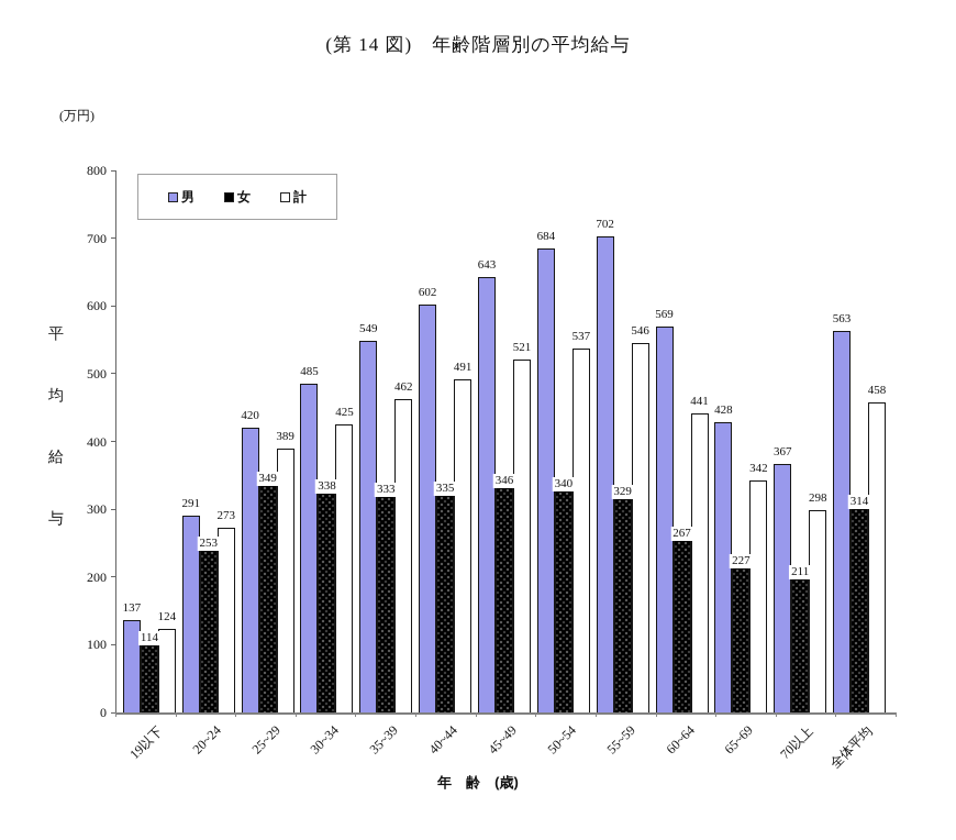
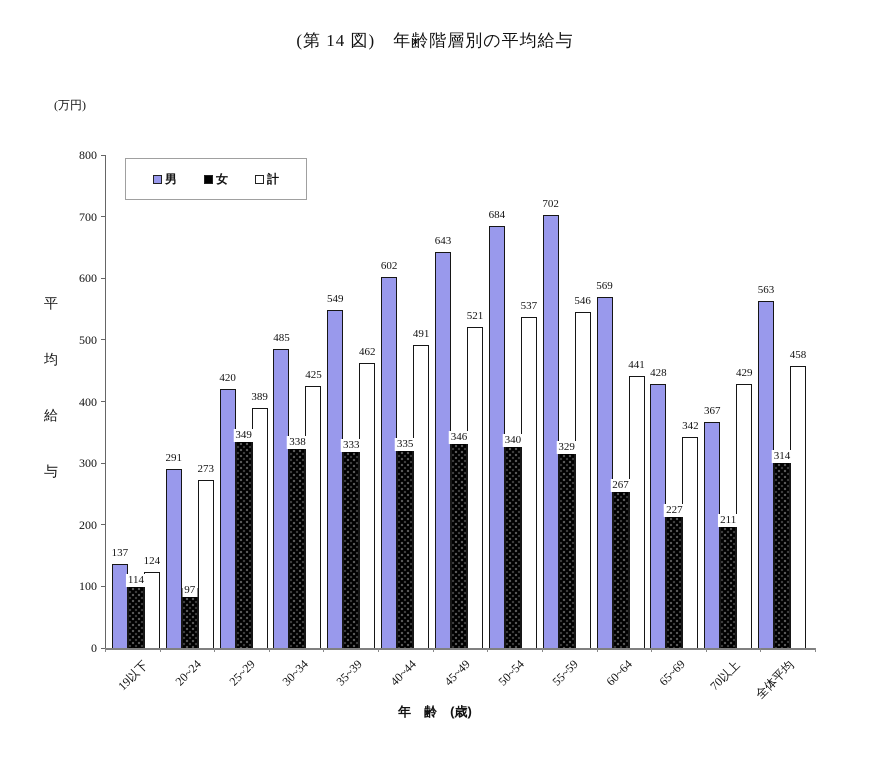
女/20~24: 253 -> 97
計/70以上: 298 -> 429
